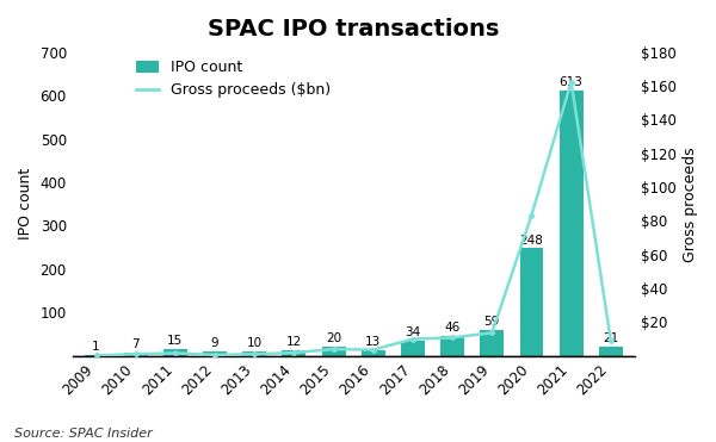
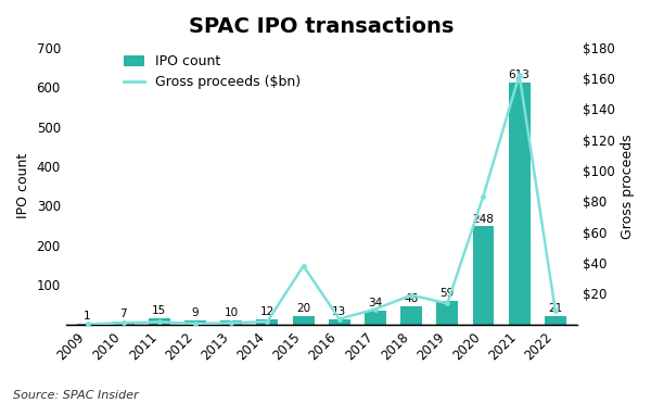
Gross proceeds ($bn)/2015: $4 -> $38
Gross proceeds ($bn)/2018: $11 -> $19
